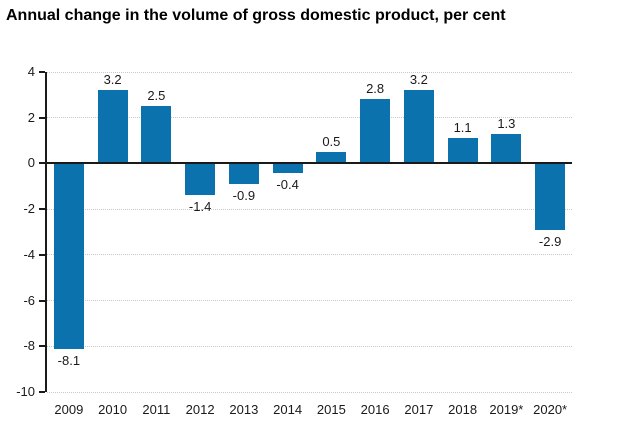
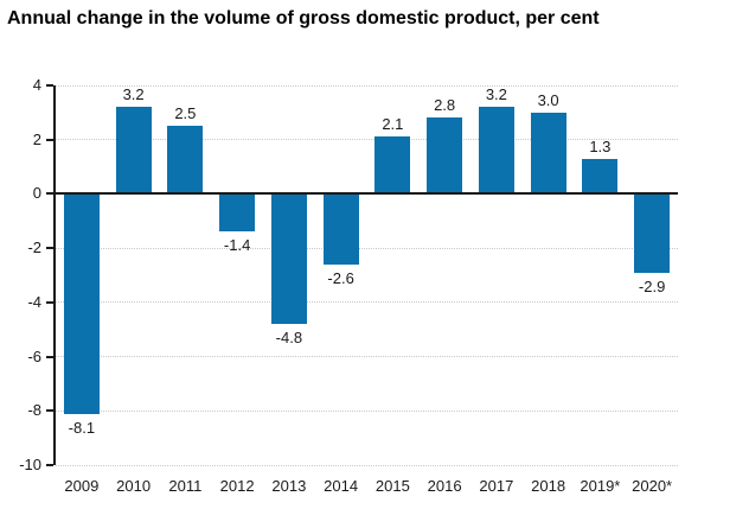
2013: -0.9 -> -4.8
2014: -0.4 -> -2.6
2015: 0.5 -> 2.1
2018: 1.1 -> 3.0
